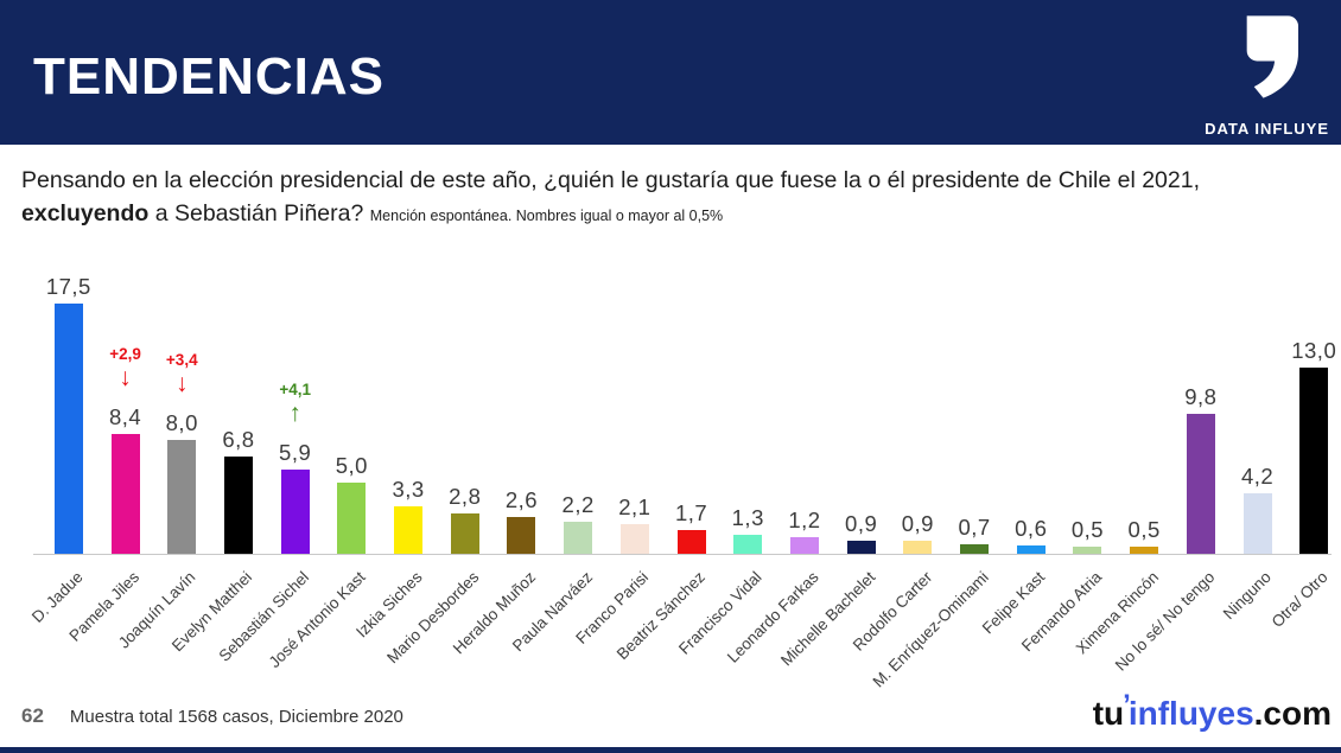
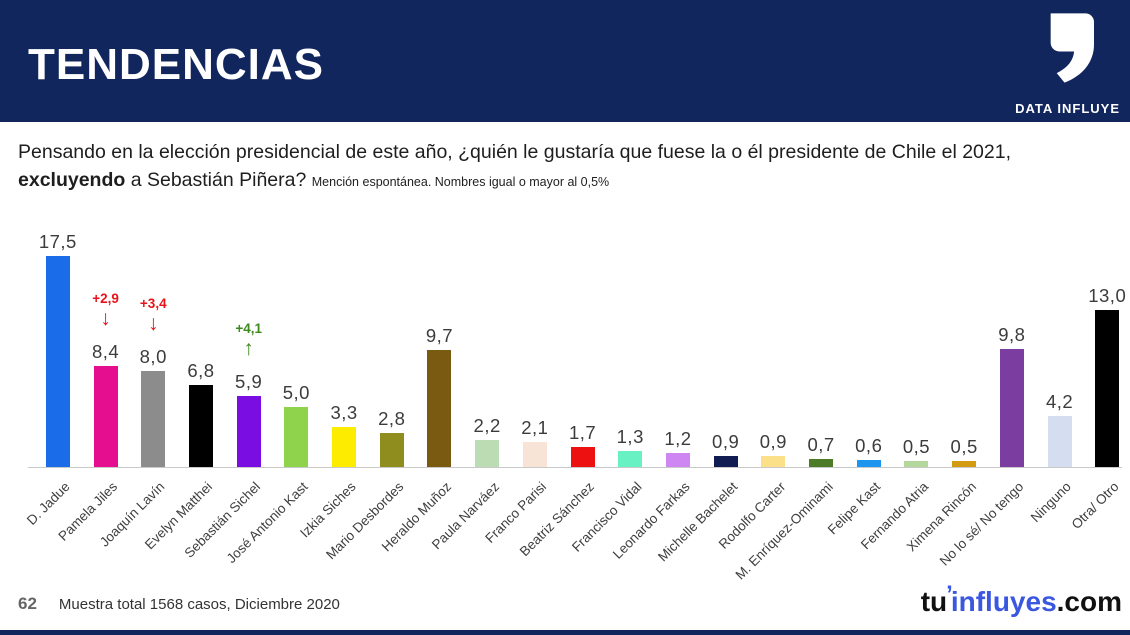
Heraldo Muñoz: 2,6 -> 9,7
